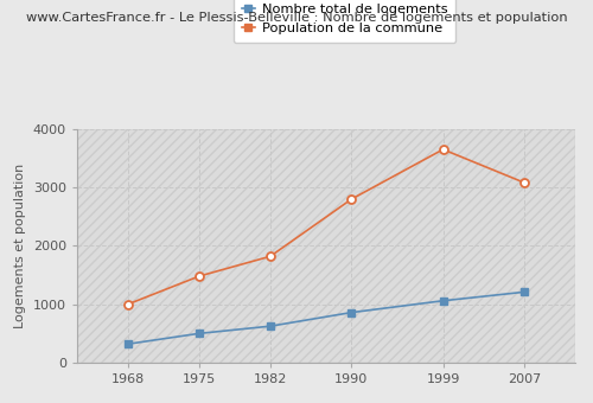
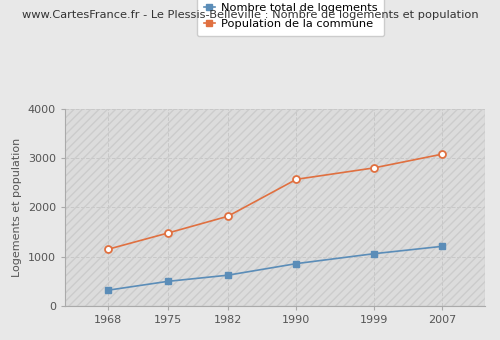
Population de la commune/1968: 1000 -> 1150
Population de la commune/1990: 2800 -> 2570
Population de la commune/1999: 3650 -> 2800
